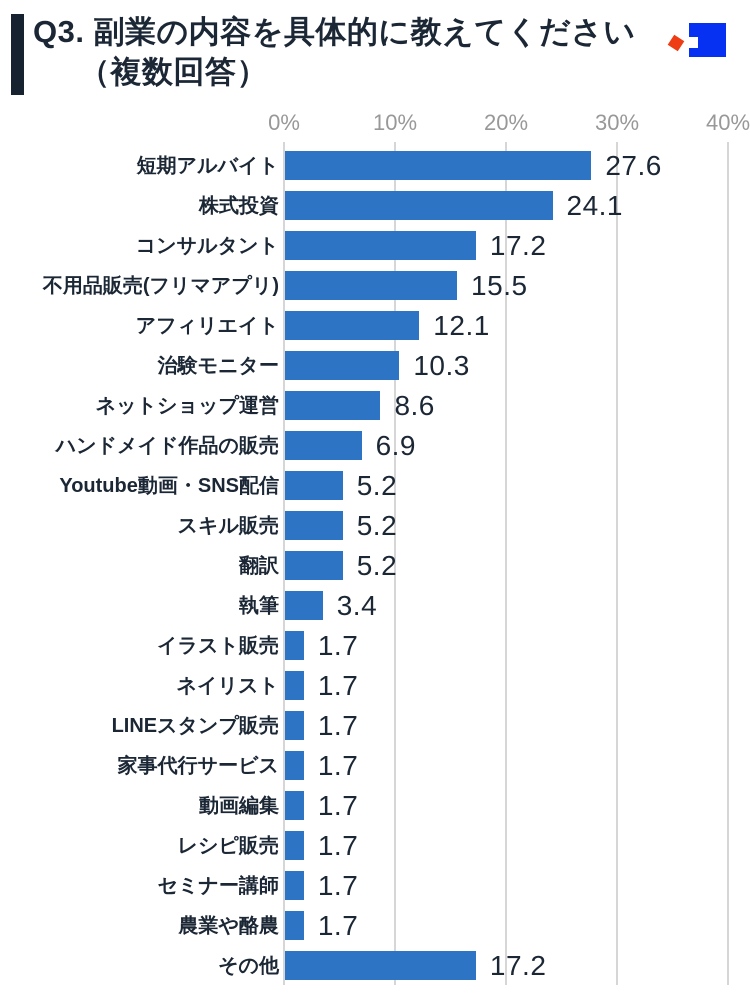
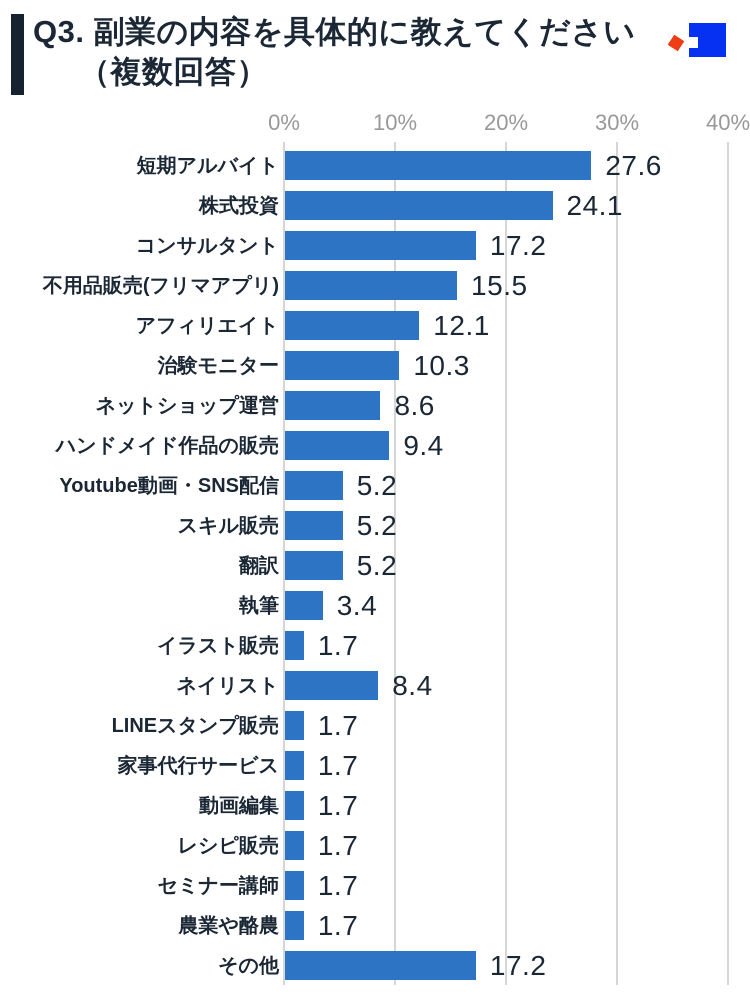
ハンドメイド作品の販売: 6.9 -> 9.4
ネイリスト: 1.7 -> 8.4
